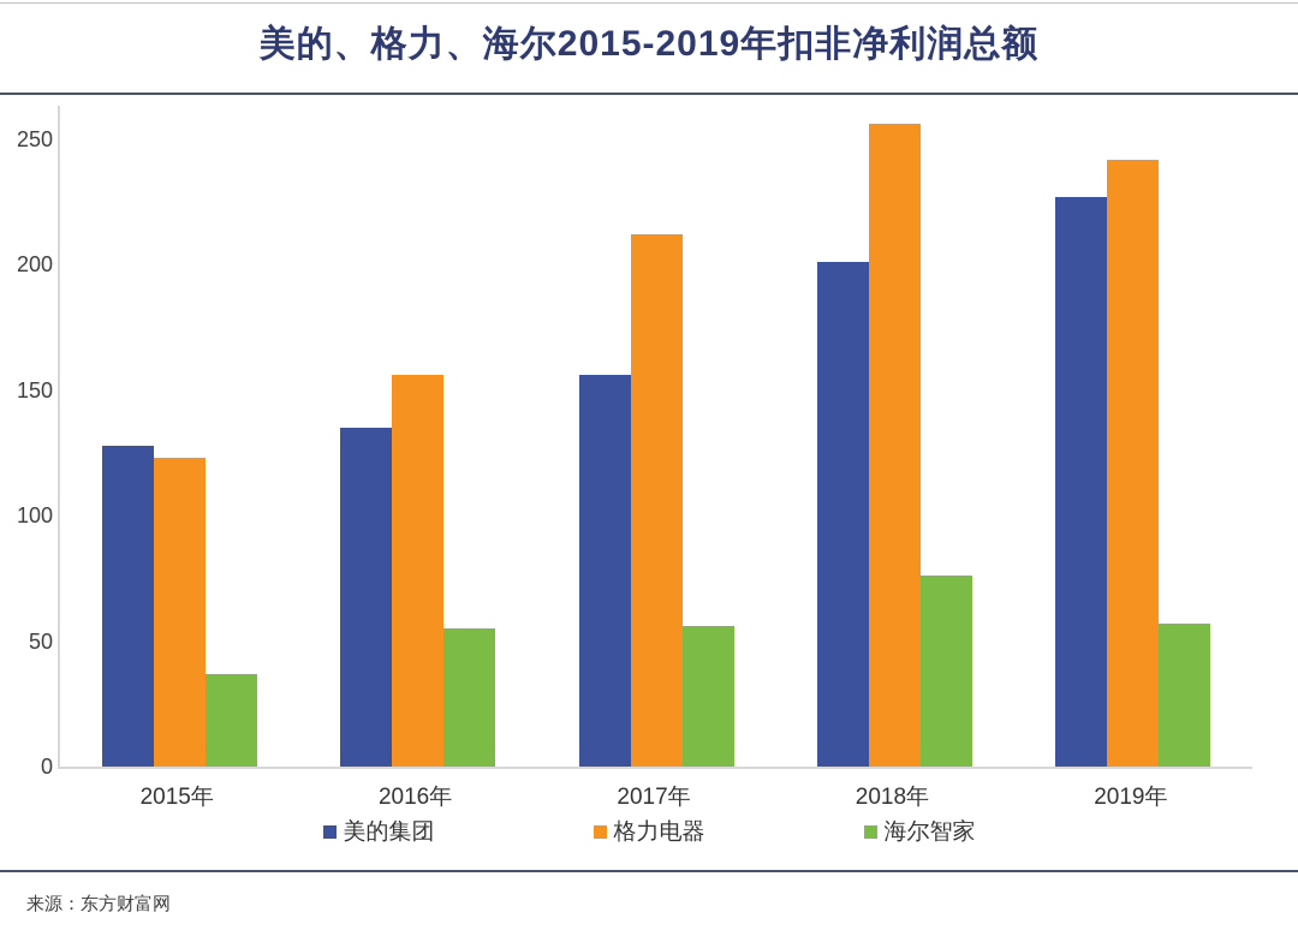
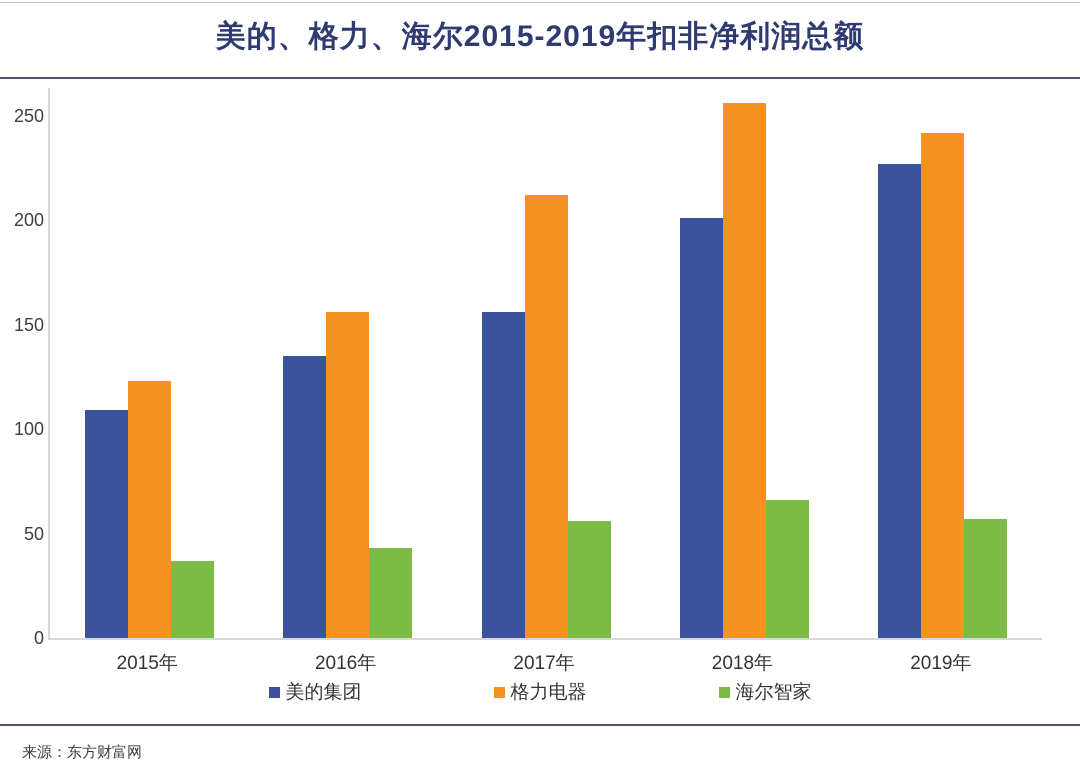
美的集团/2015年: 128 -> 109
海尔智家/2016年: 55 -> 43
海尔智家/2018年: 76 -> 66
